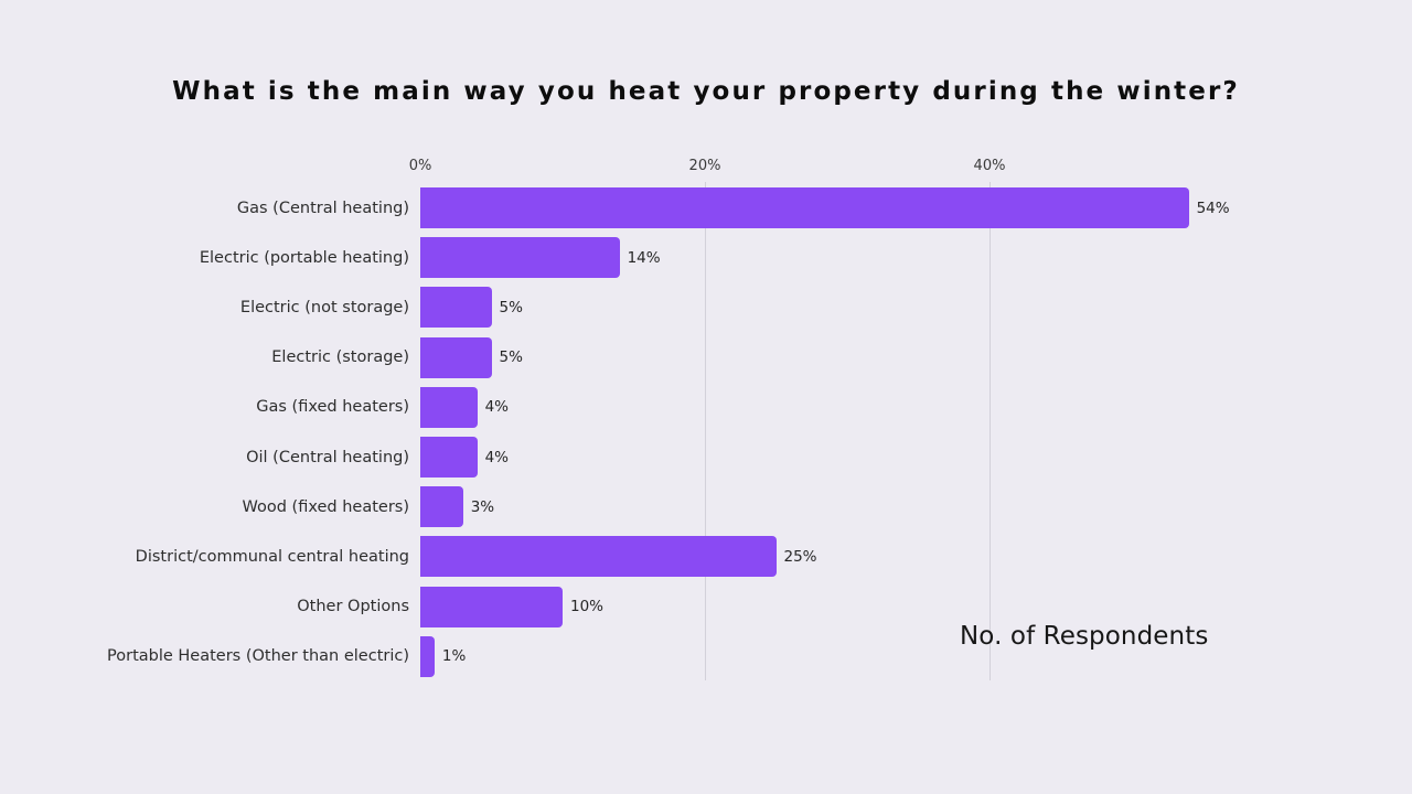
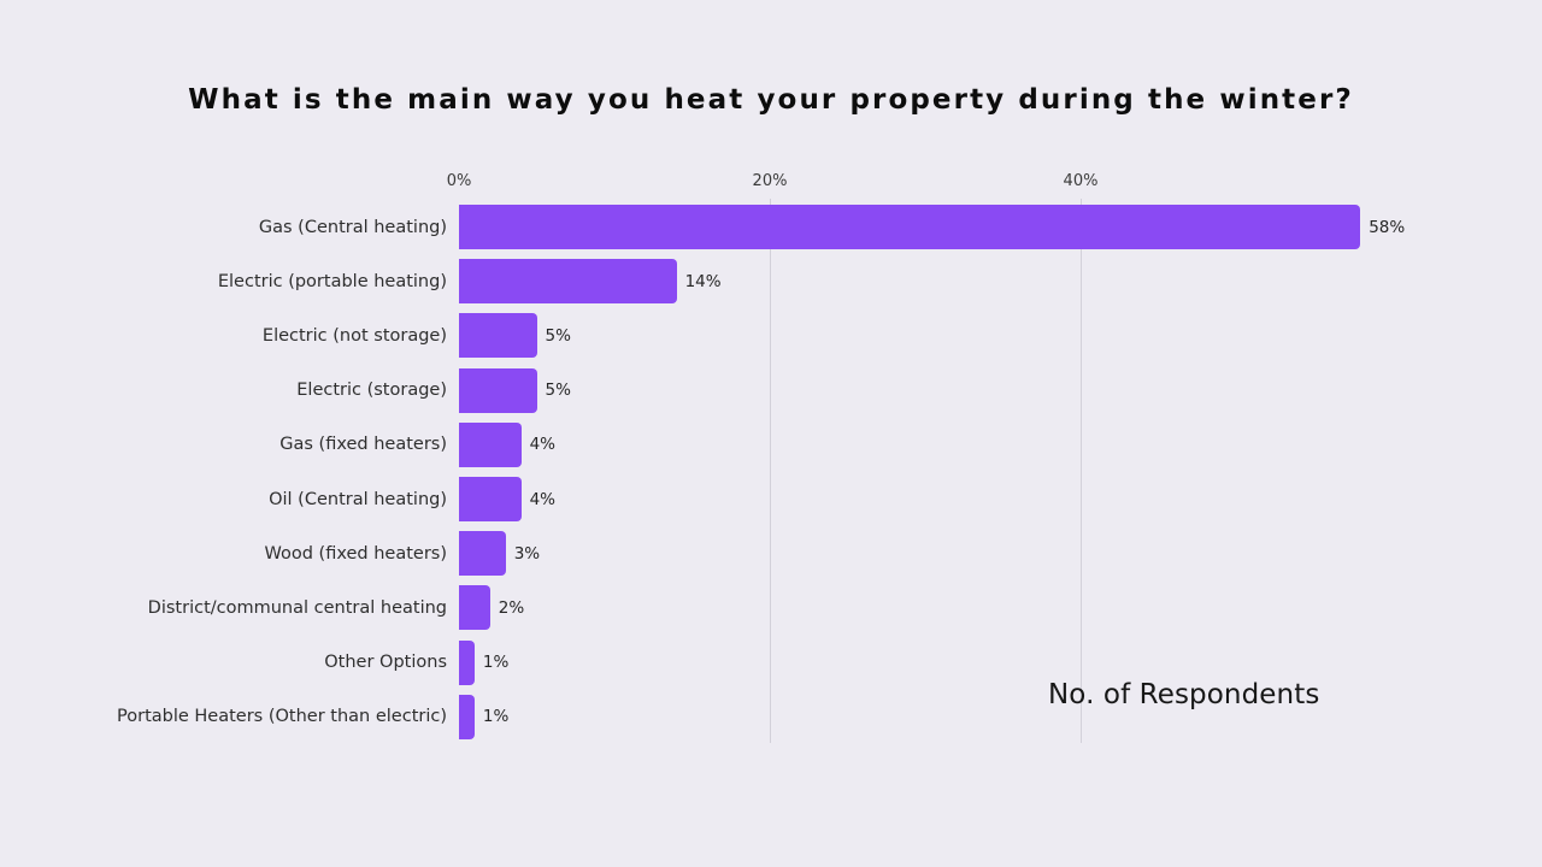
Gas (Central heating): 54% -> 58%
District/communal central heating: 25% -> 2%
Other Options: 10% -> 1%
